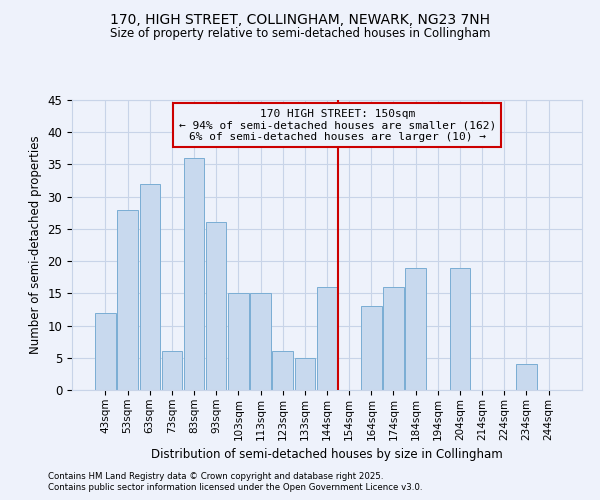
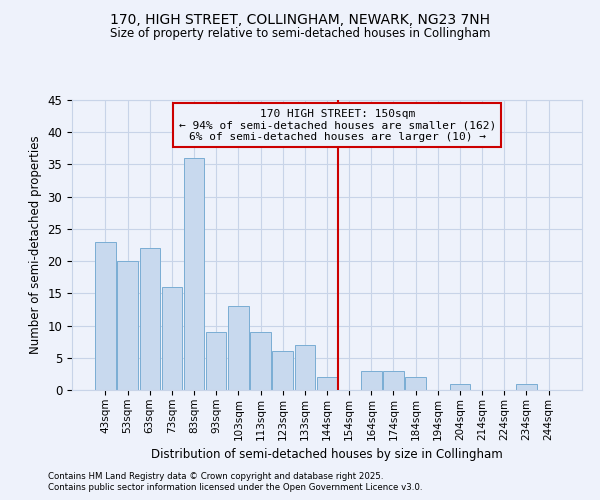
43sqm: 12 -> 23
53sqm: 28 -> 20
63sqm: 32 -> 22
73sqm: 6 -> 16
93sqm: 26 -> 9
103sqm: 15 -> 13
113sqm: 15 -> 9
133sqm: 5 -> 7
144sqm: 16 -> 2
164sqm: 13 -> 3
174sqm: 16 -> 3
184sqm: 19 -> 2
204sqm: 19 -> 1
234sqm: 4 -> 1
